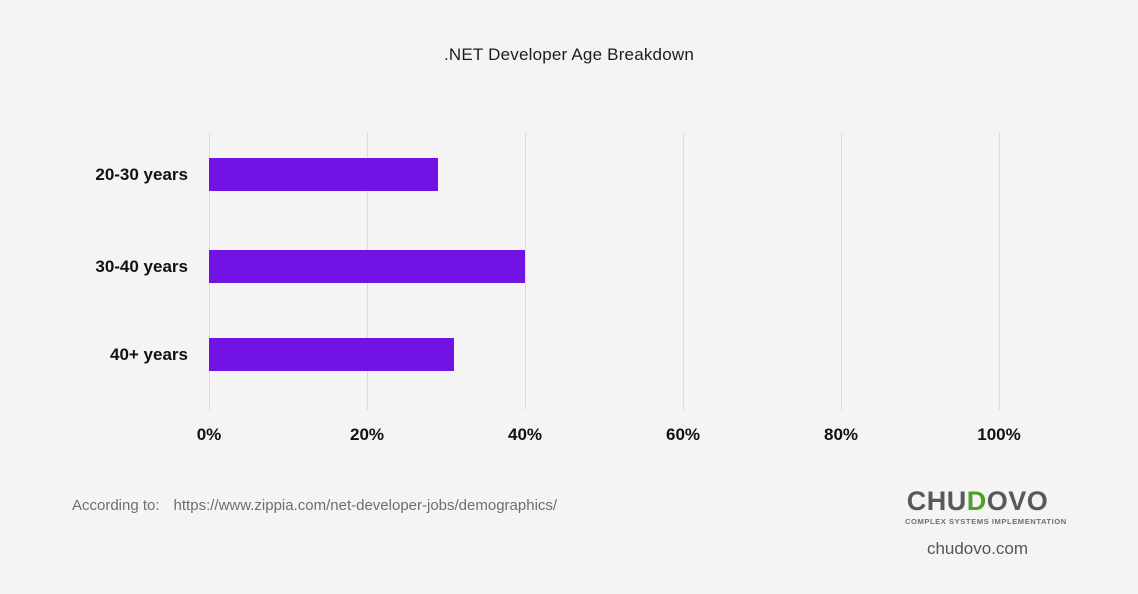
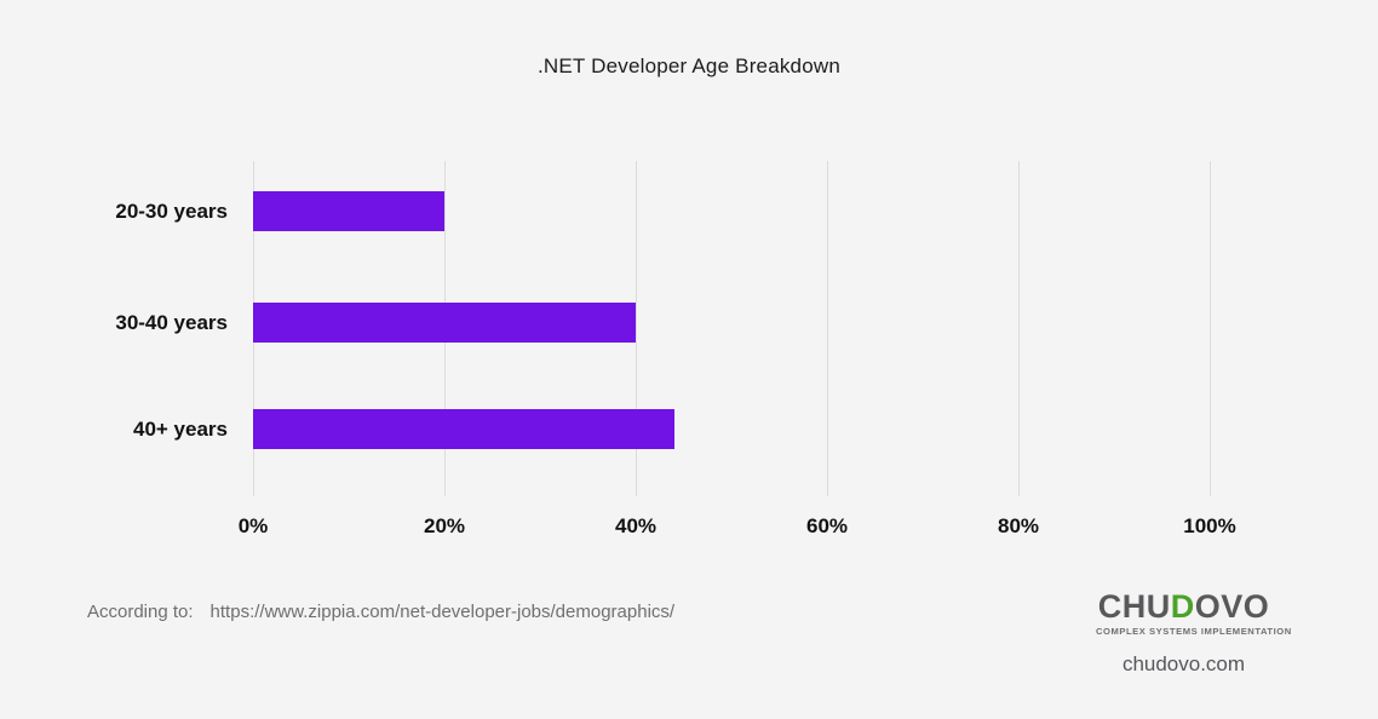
20-30 years: 29% -> 20%
40+ years: 31% -> 44%
